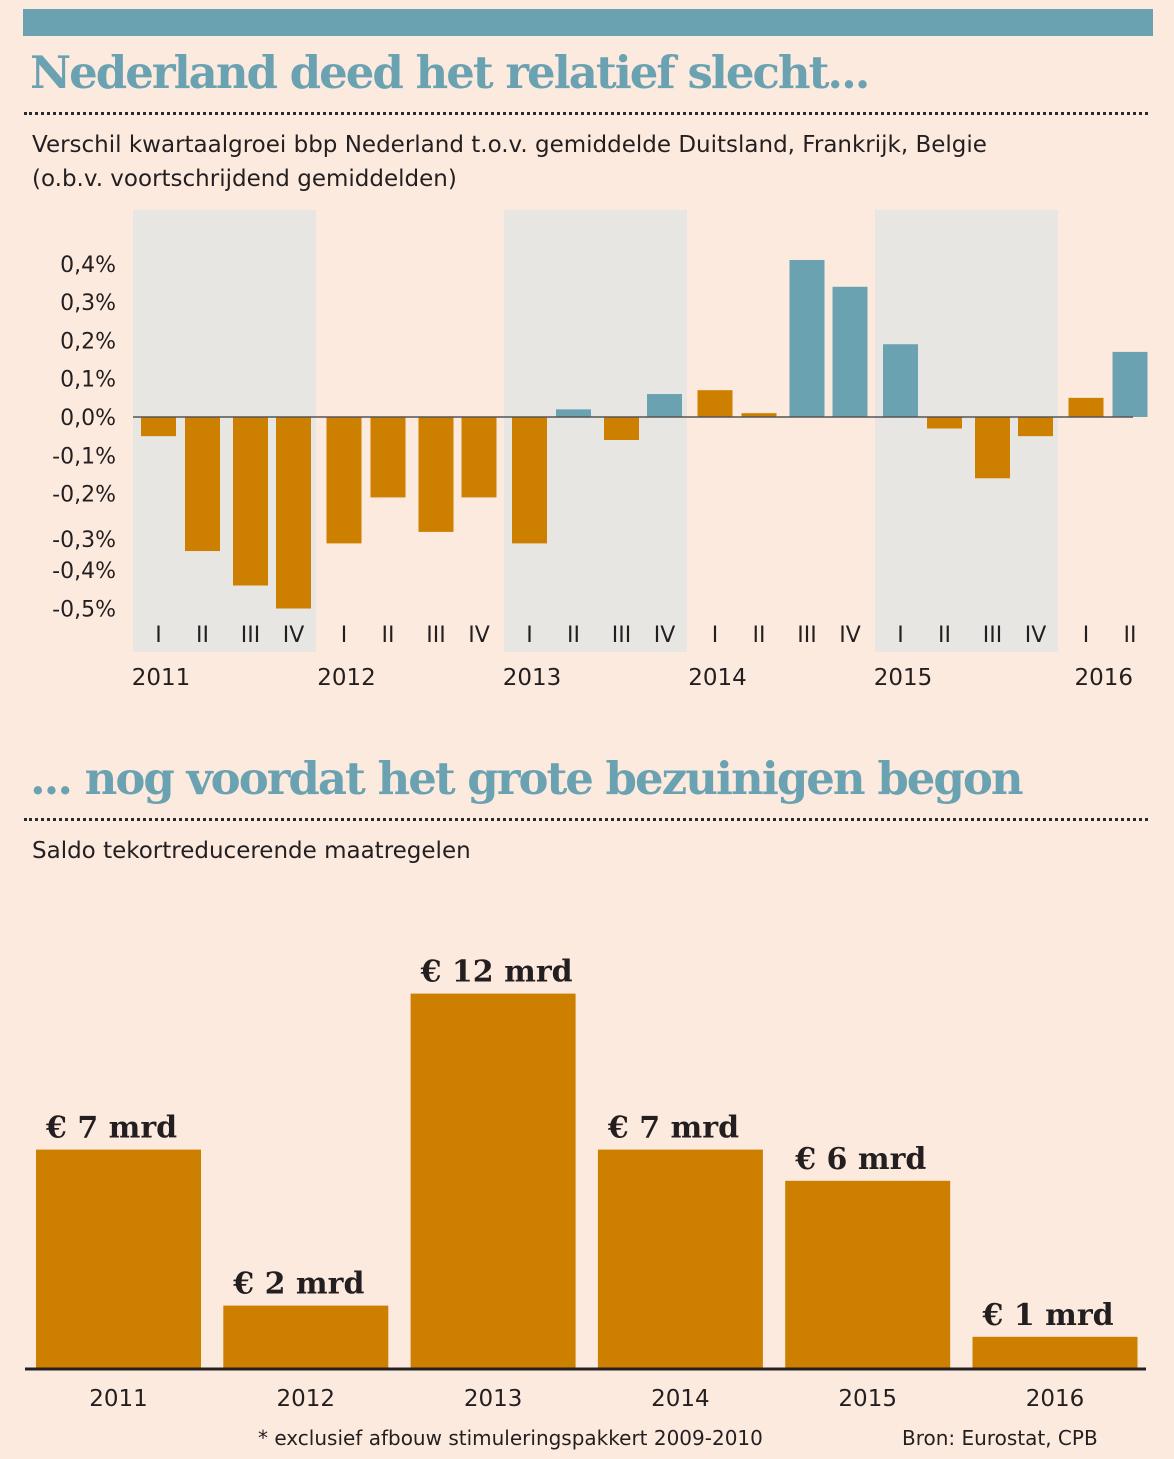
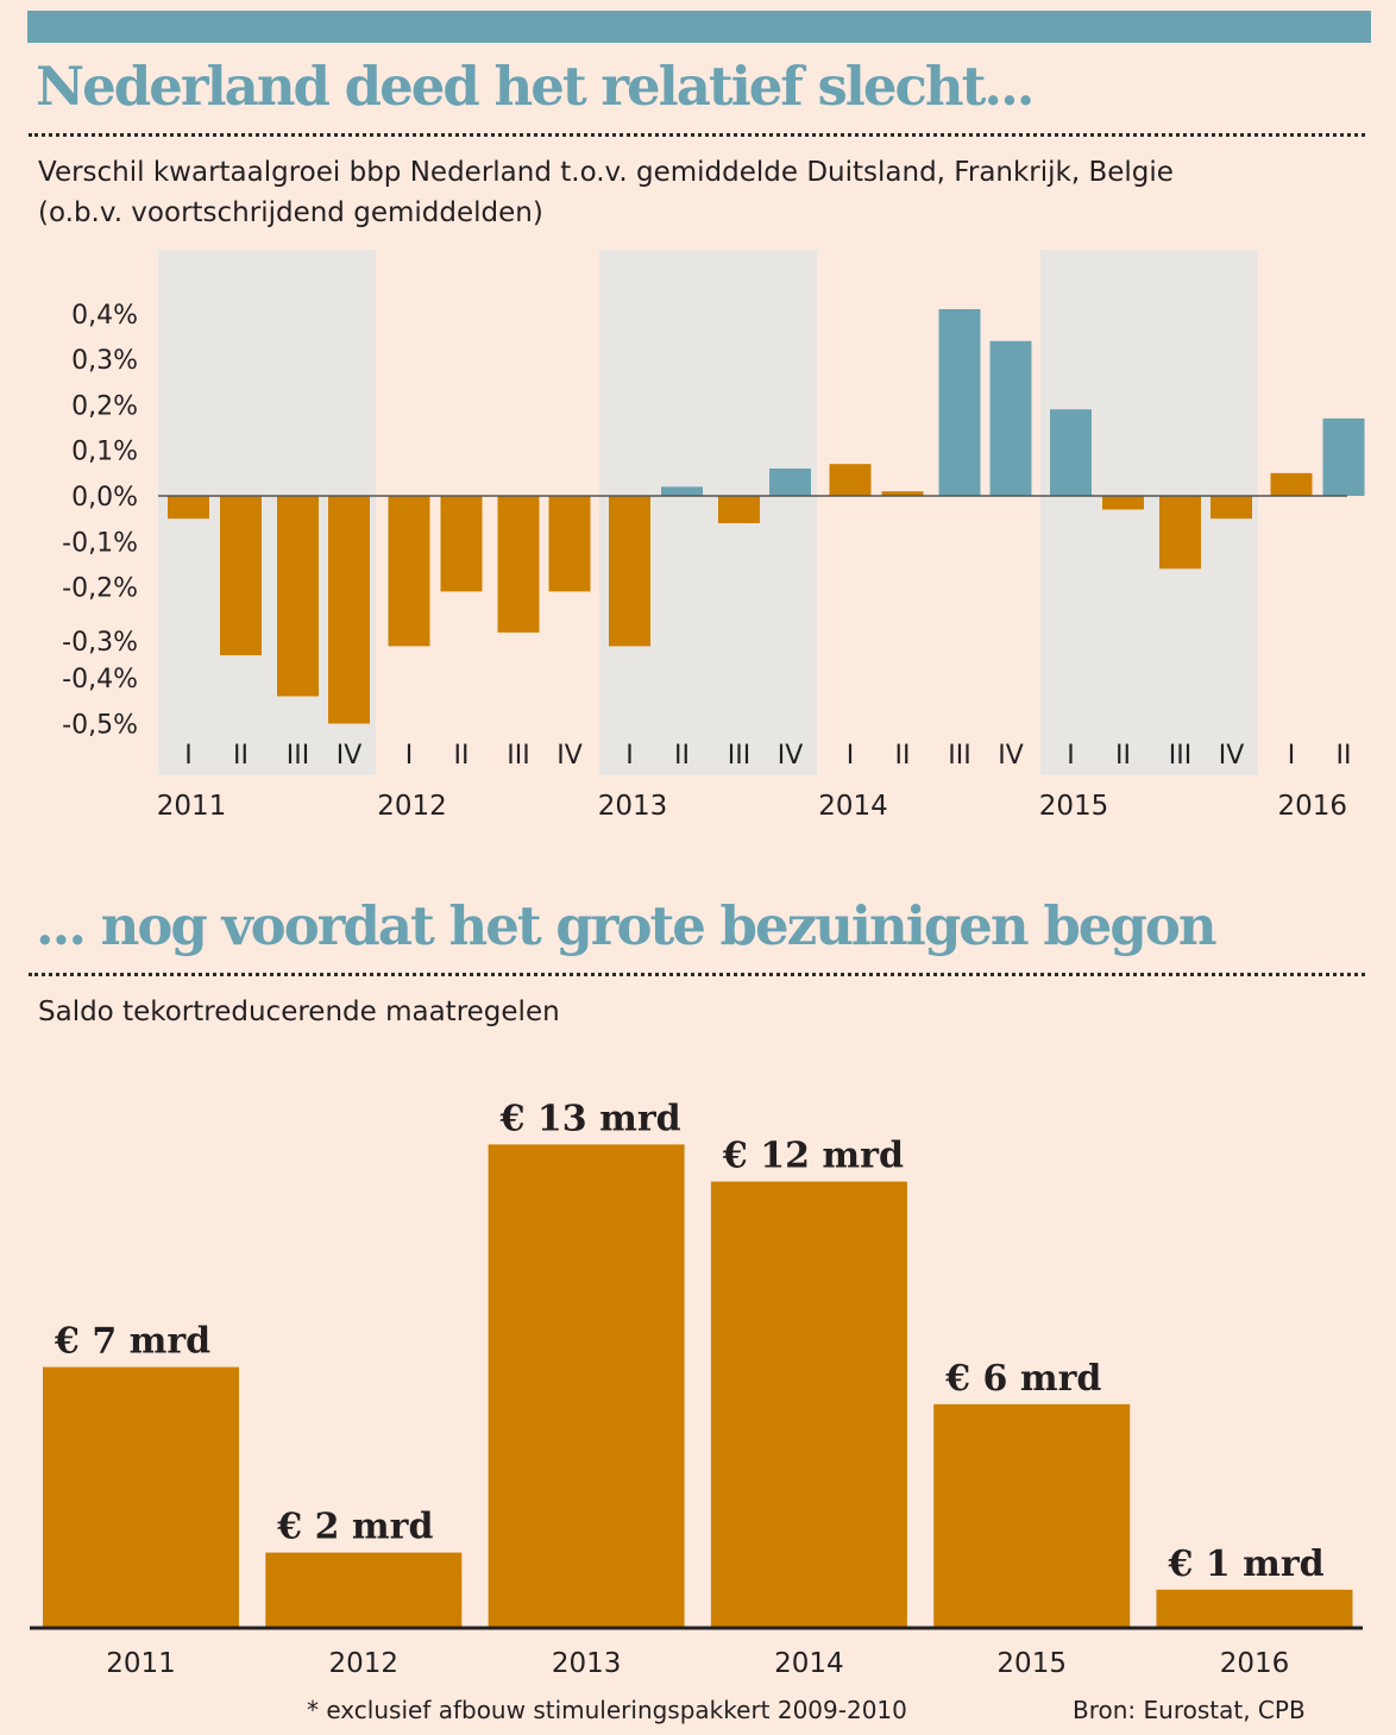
... nog voordat het grote bezuinigen begon/2013: 12 -> 13
... nog voordat het grote bezuinigen begon/2014: 7 -> 12
